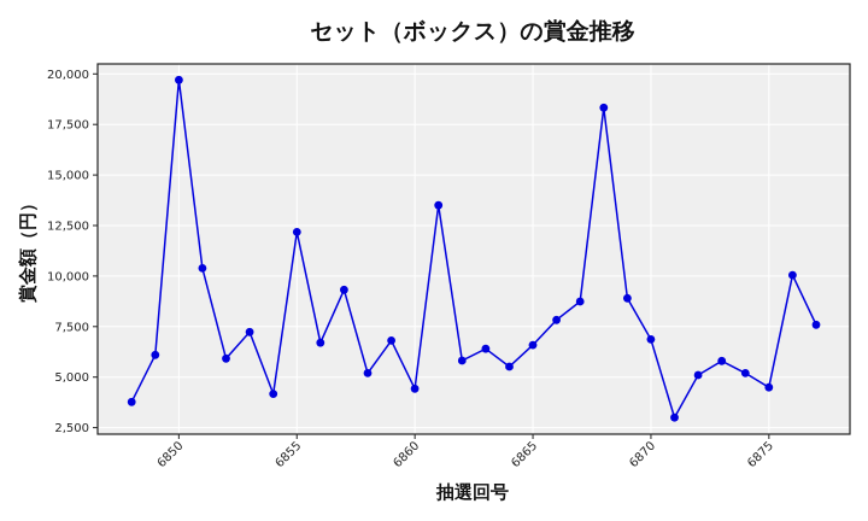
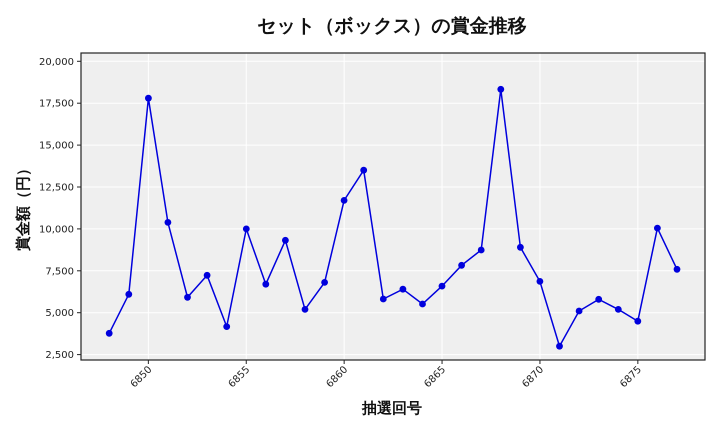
6850: 19700 -> 17800
6855: 12200 -> 10000
6860: 4400 -> 11700
